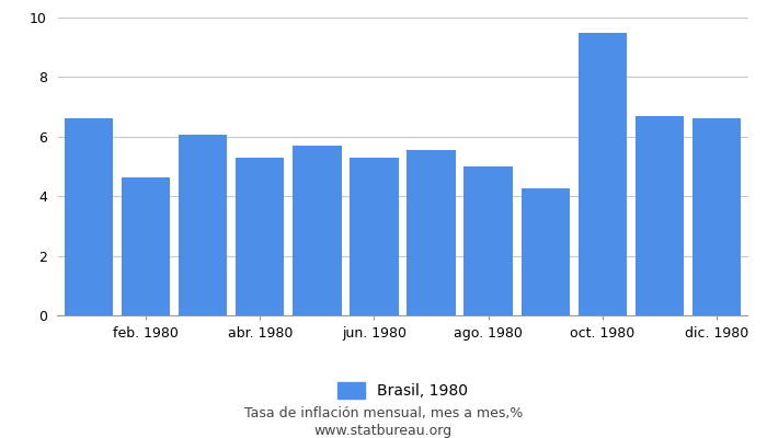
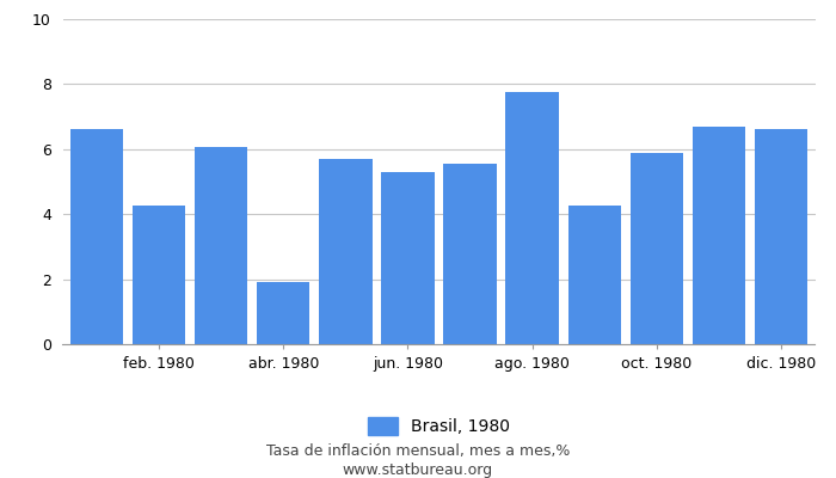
feb. 1980: 4.62 -> 4.25
abr. 1980: 5.30 -> 1.90
ago. 1980: 5.00 -> 7.75
oct. 1980: 9.48 -> 5.90
